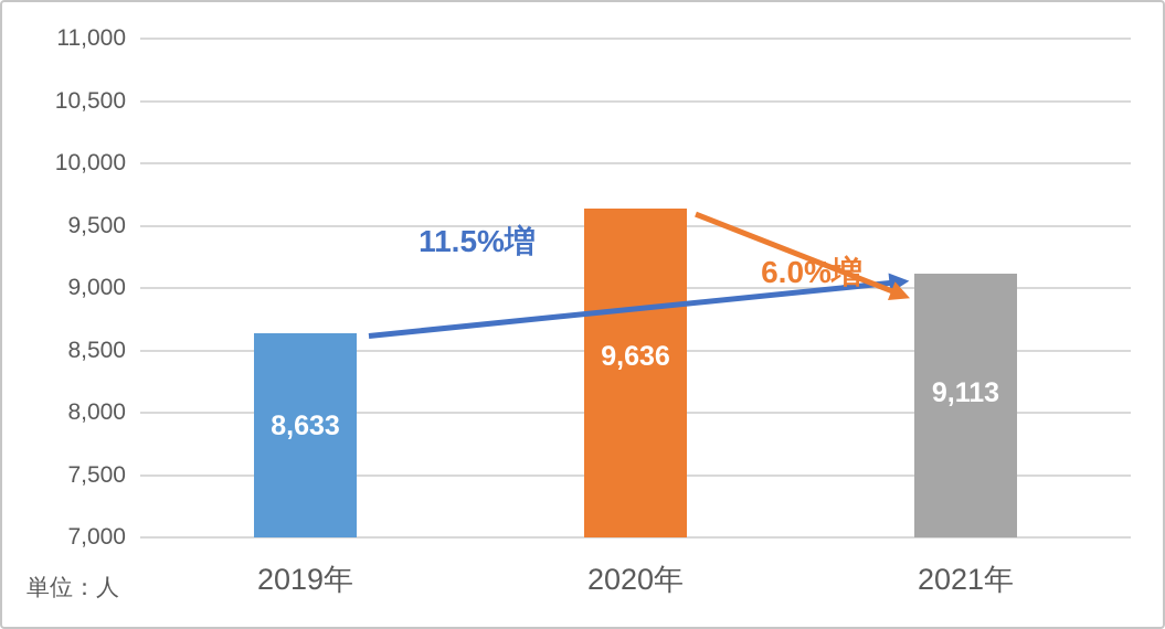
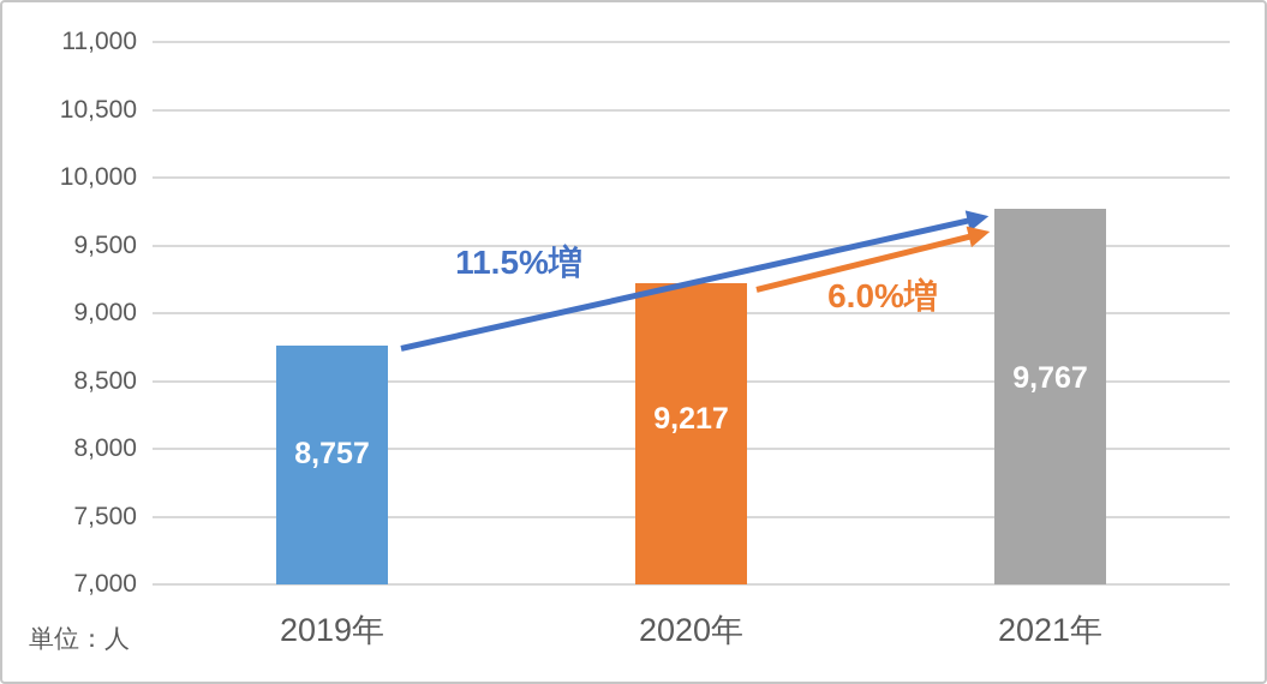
2019年: 8,633 -> 8,757
2020年: 9,636 -> 9,217
2021年: 9,113 -> 9,767
